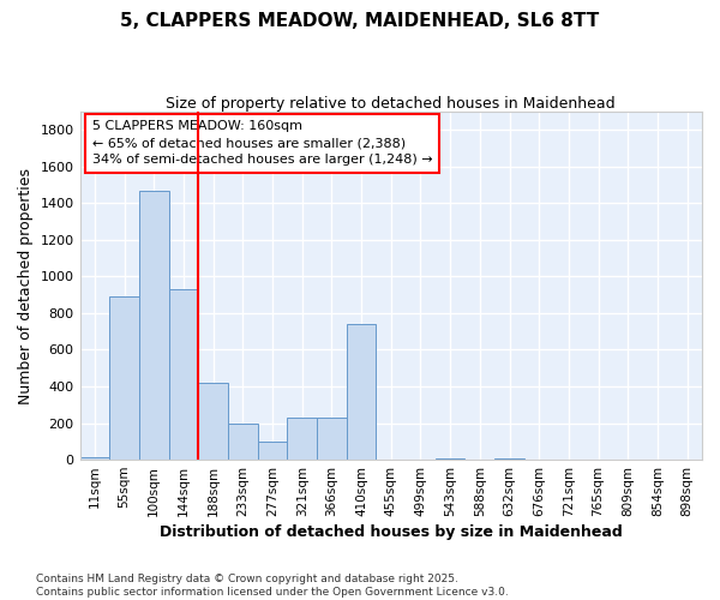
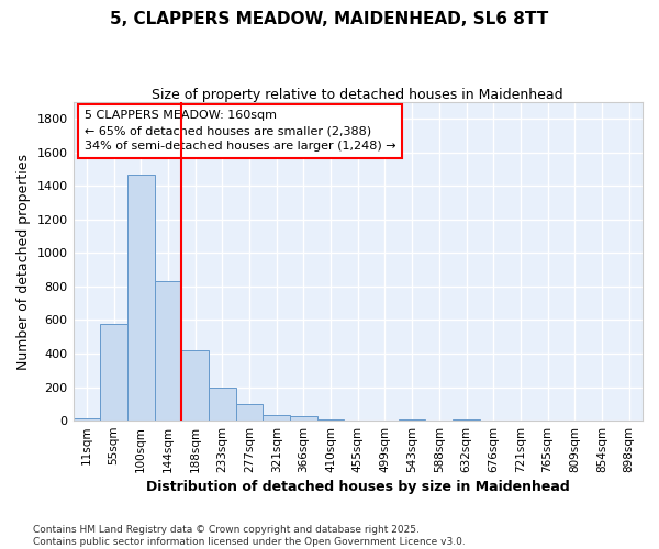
55sqm: 890 -> 580
144sqm: 930 -> 830
321sqm: 230 -> 40
366sqm: 230 -> 20
410sqm: 740 -> 10
